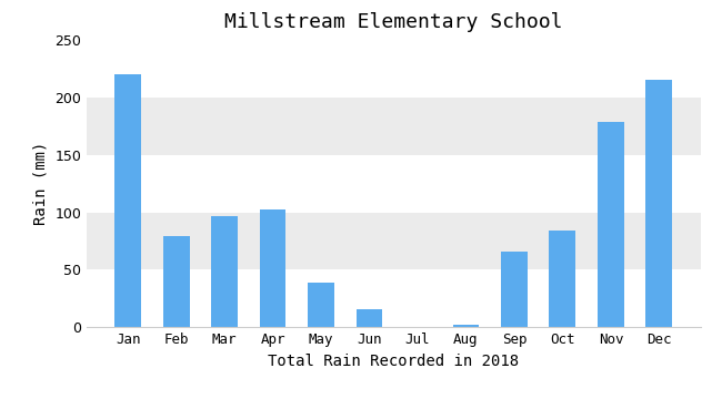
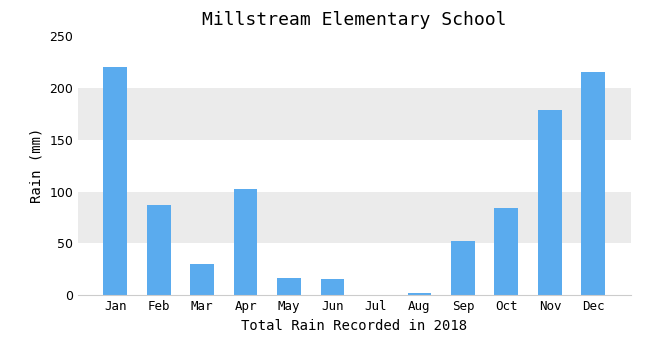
Feb: 79 -> 87
Mar: 97 -> 30
May: 39 -> 17
Sep: 66 -> 52
